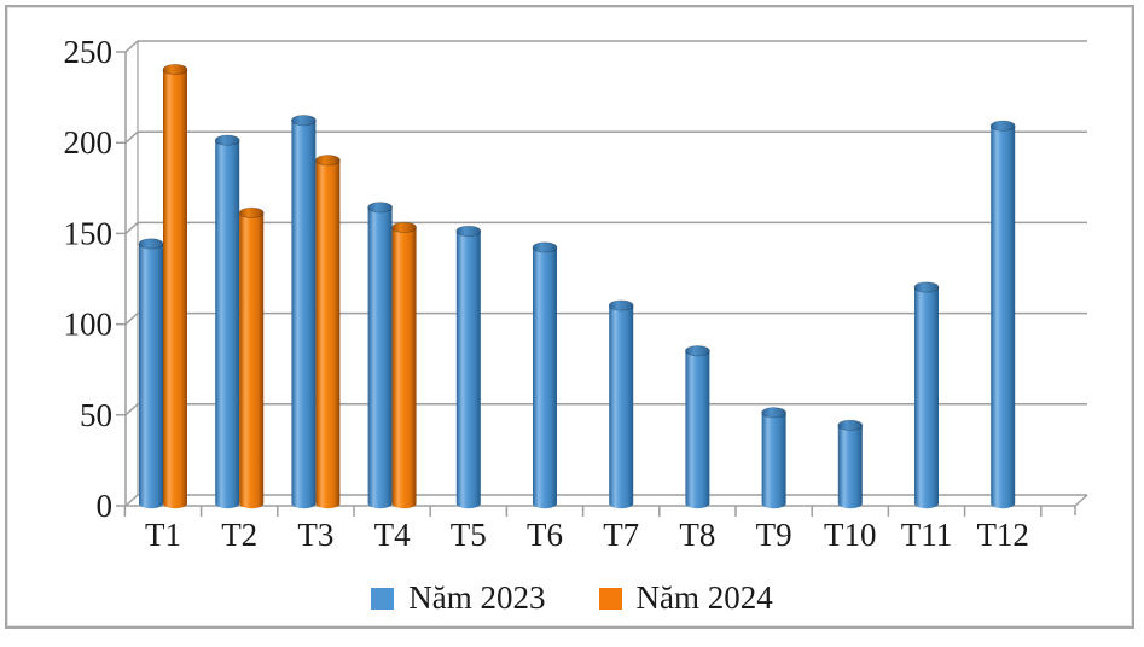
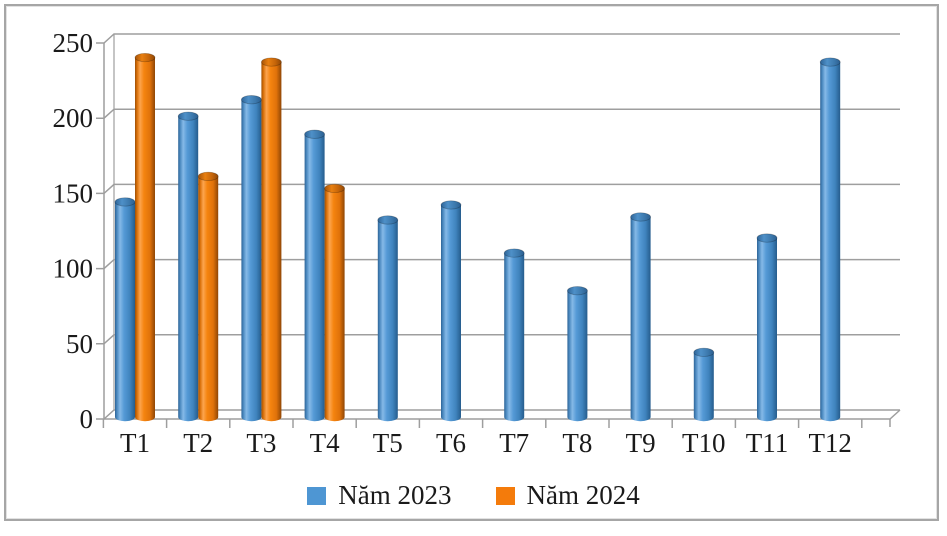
Năm 2024/T3: 189 -> 236
Năm 2023/T4: 163 -> 188
Năm 2023/T5: 150 -> 131
Năm 2023/T9: 50 -> 133
Năm 2023/T12: 208 -> 236
